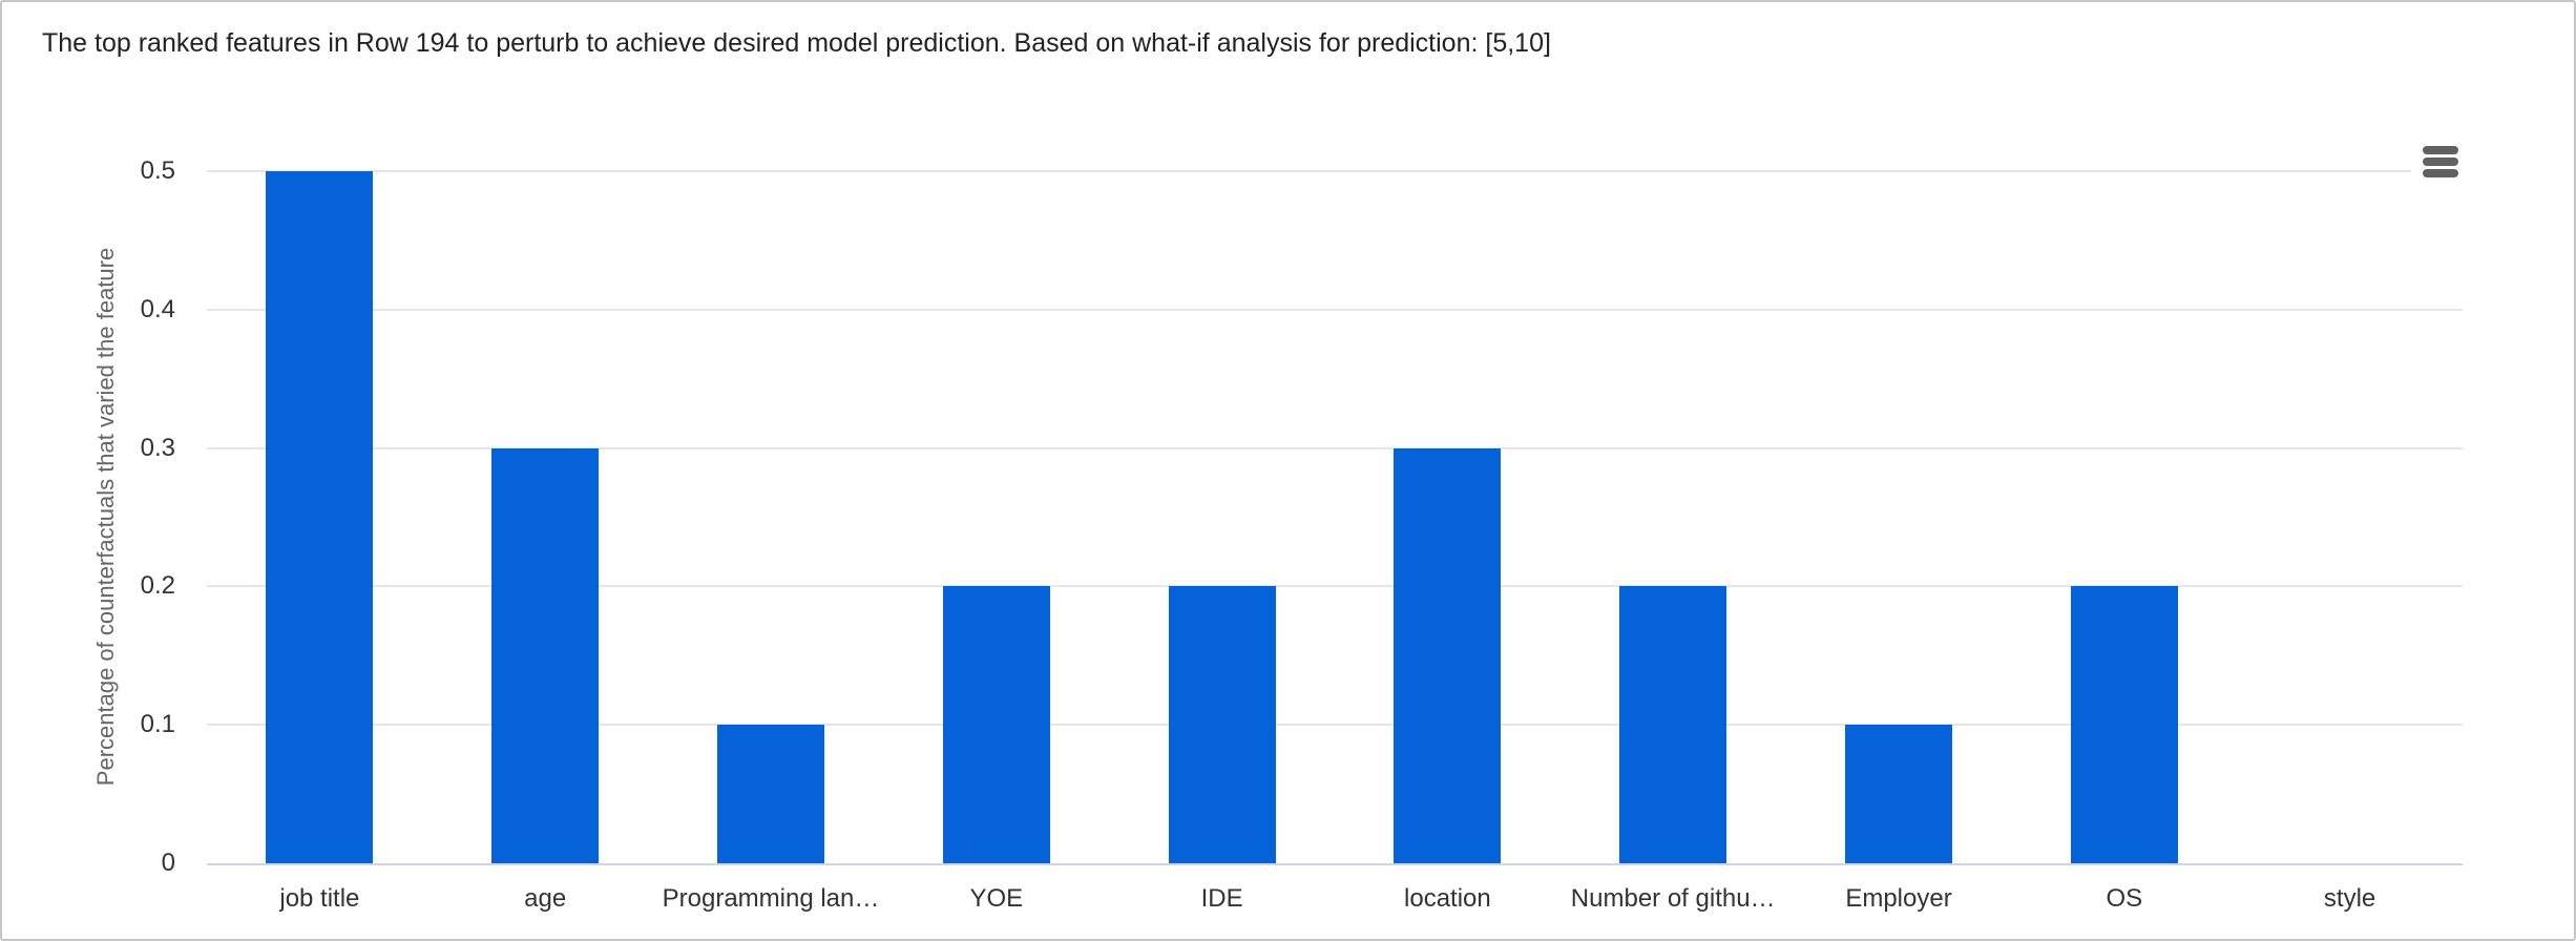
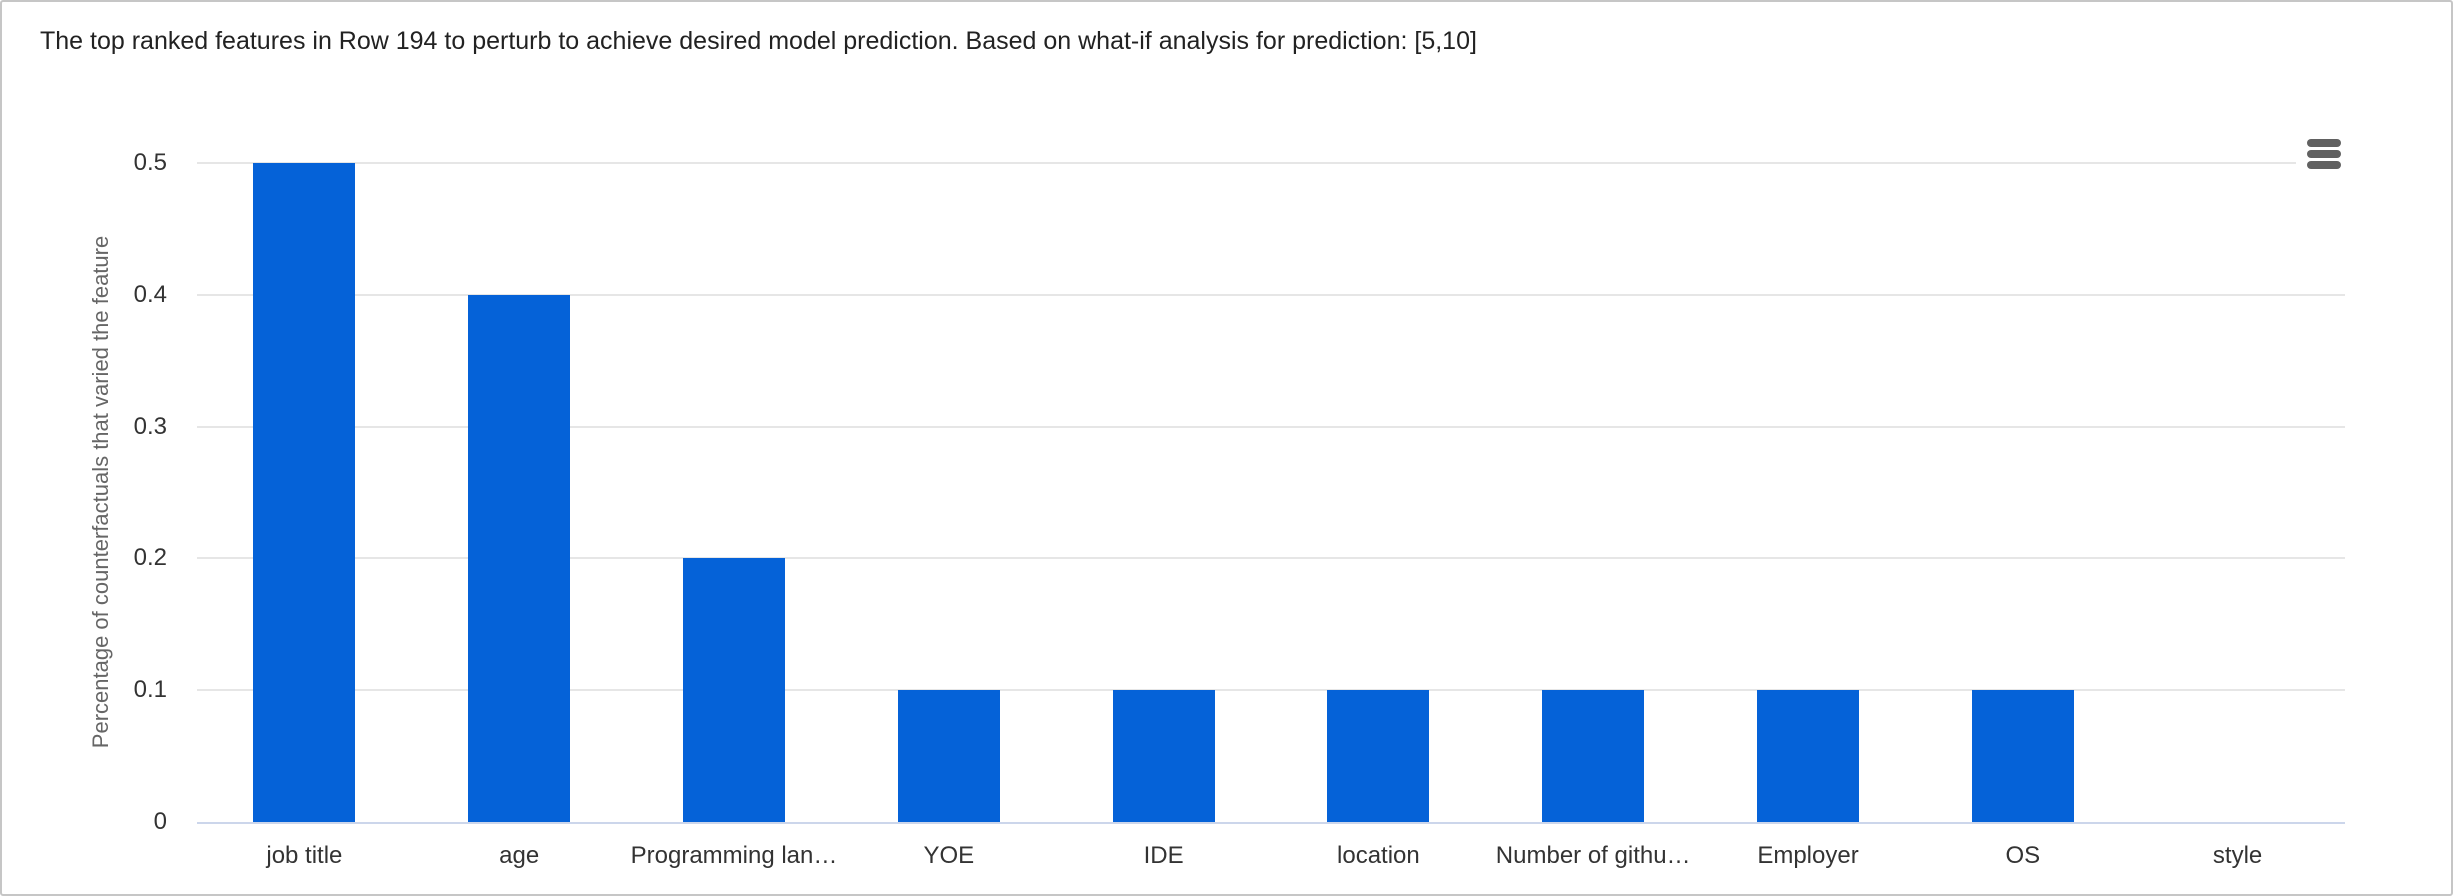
age: 0.3 -> 0.4
Programming lan…: 0.1 -> 0.2
YOE: 0.2 -> 0.1
IDE: 0.2 -> 0.1
location: 0.3 -> 0.1
Number of githu…: 0.2 -> 0.1
OS: 0.2 -> 0.1
